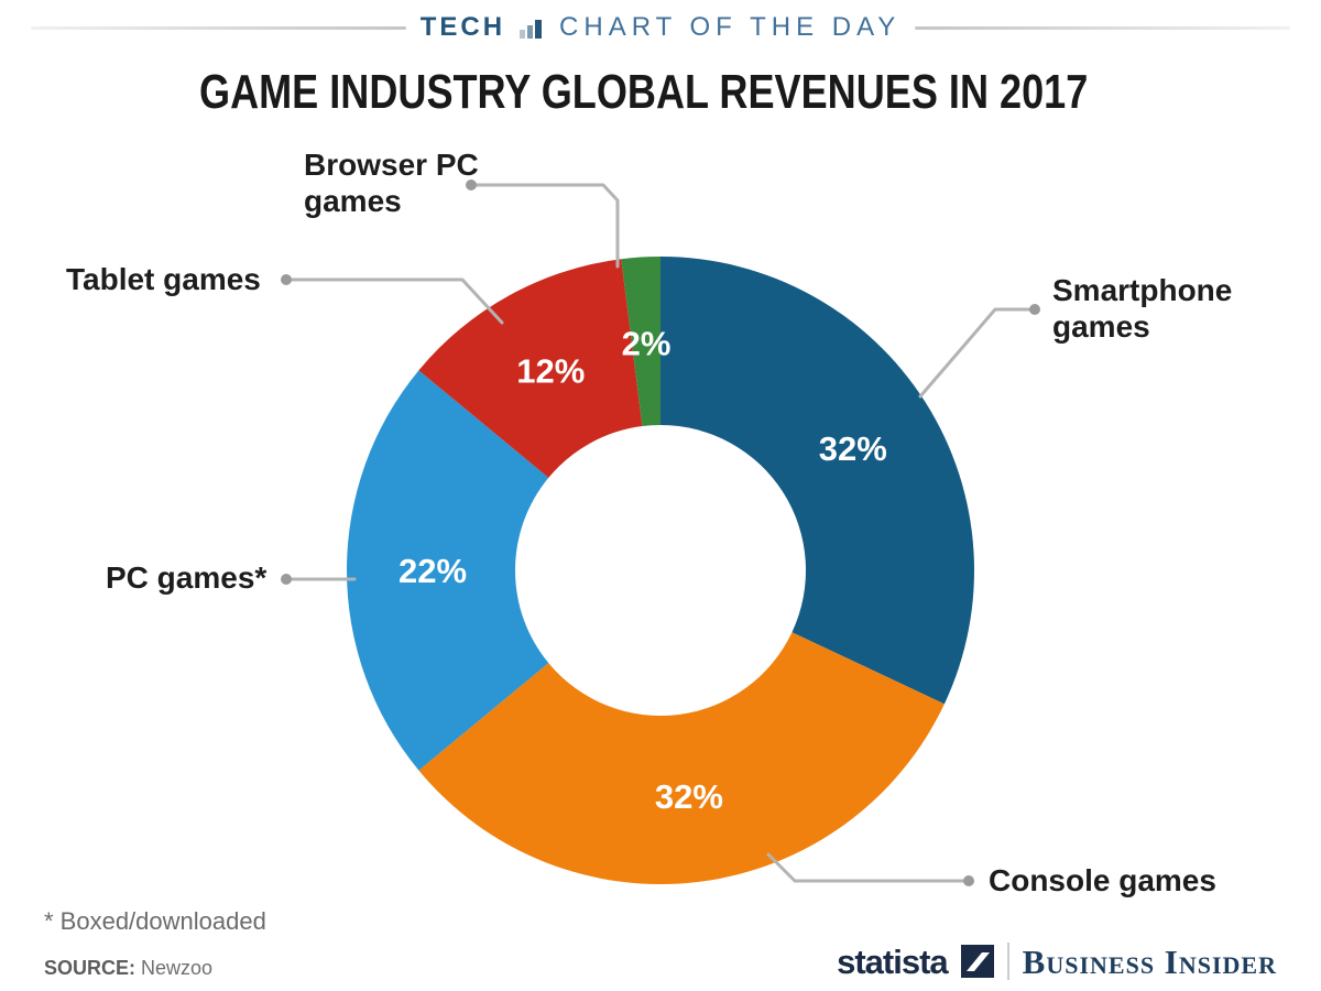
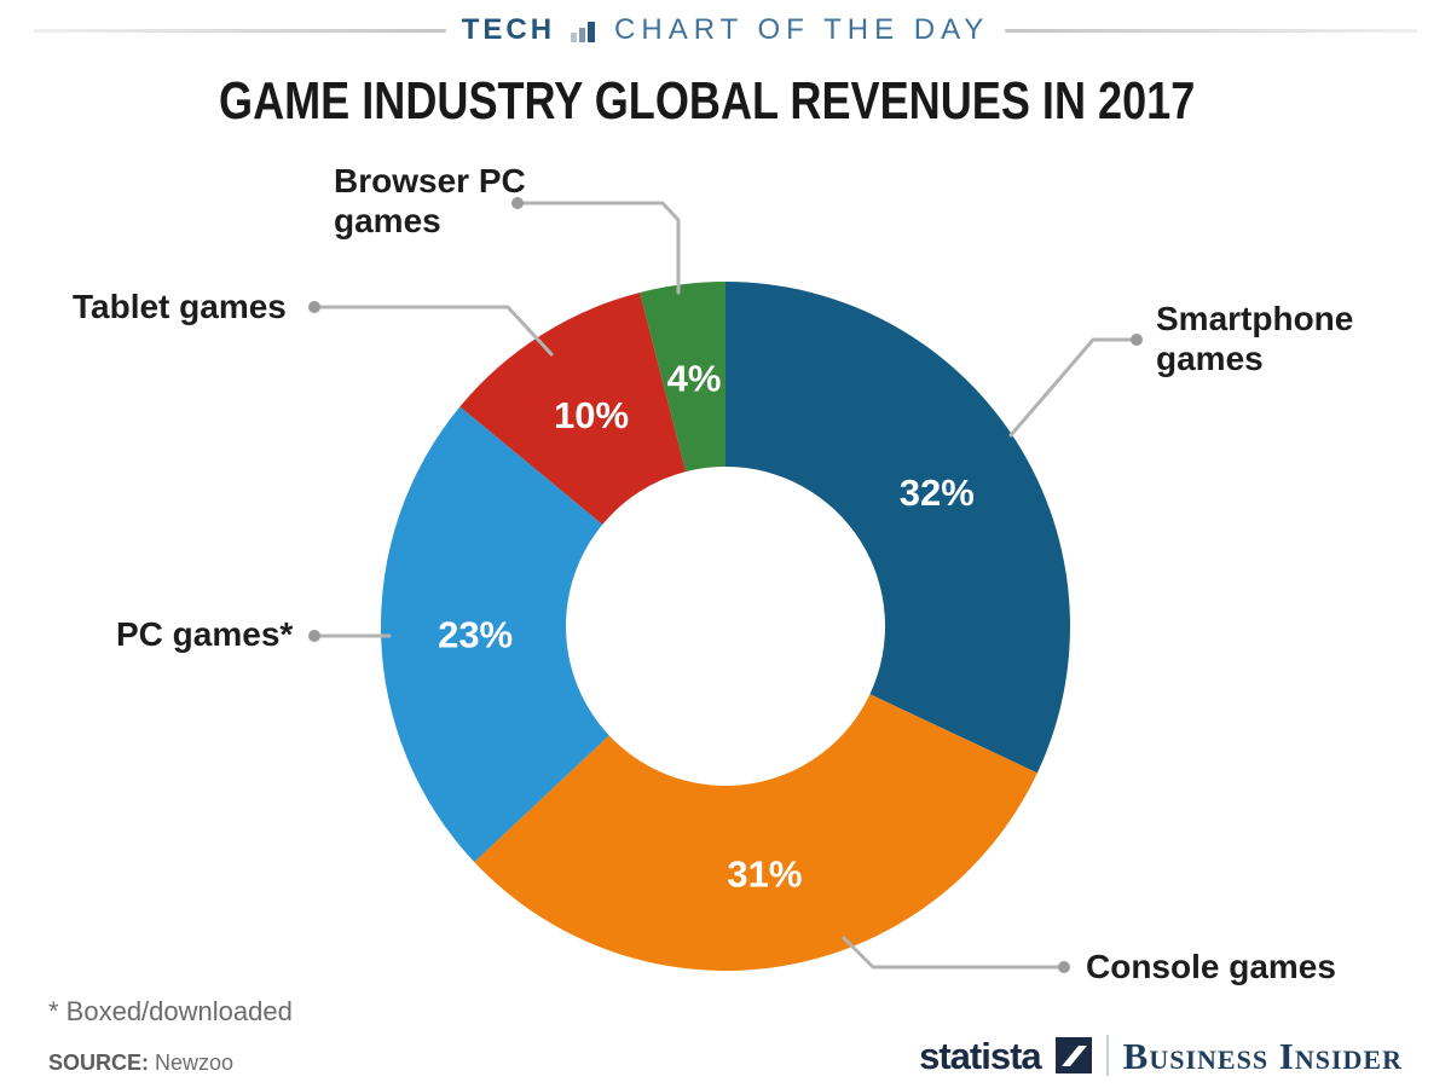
Console games: 32% -> 31%
PC games*: 22% -> 23%
Tablet games: 12% -> 10%
Browser PC games: 2% -> 4%
